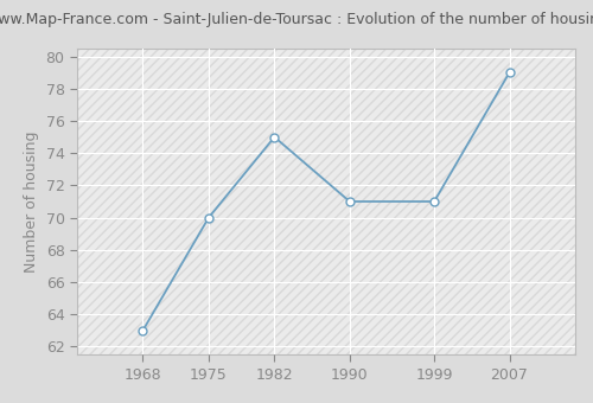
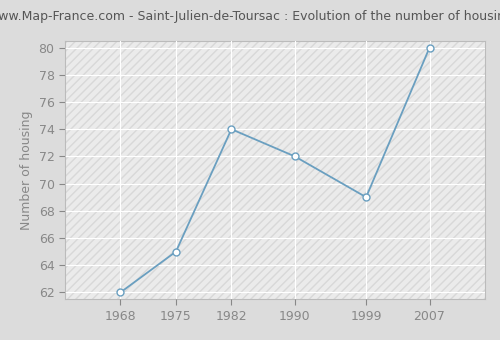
1968: 63 -> 62
1975: 70 -> 65
1982: 75 -> 74
1990: 71 -> 72
1999: 71 -> 69
2007: 79 -> 80
